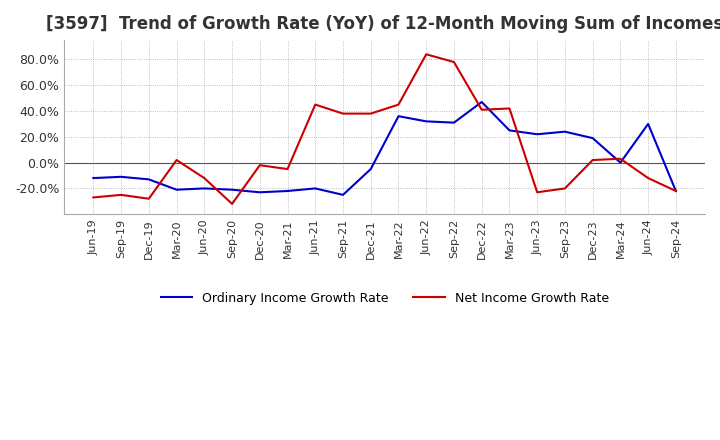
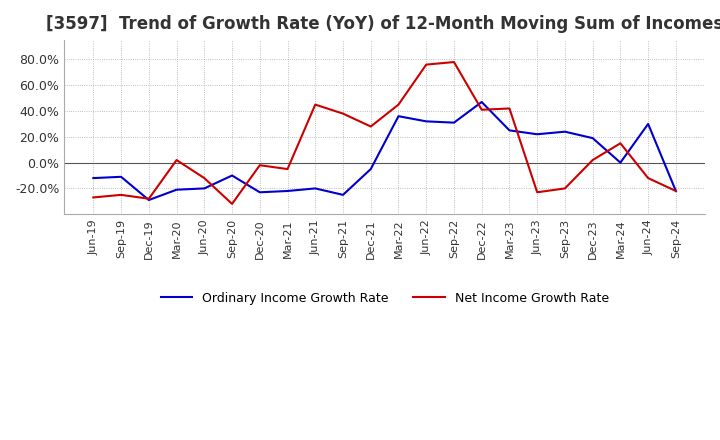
Ordinary Income Growth Rate/Dec-19: -13% -> -29%
Ordinary Income Growth Rate/Sep-20: -21% -> -10%
Net Income Growth Rate/Dec-21: 38% -> 28%
Net Income Growth Rate/Jun-22: 84% -> 76%
Net Income Growth Rate/Mar-24: 3% -> 15%
